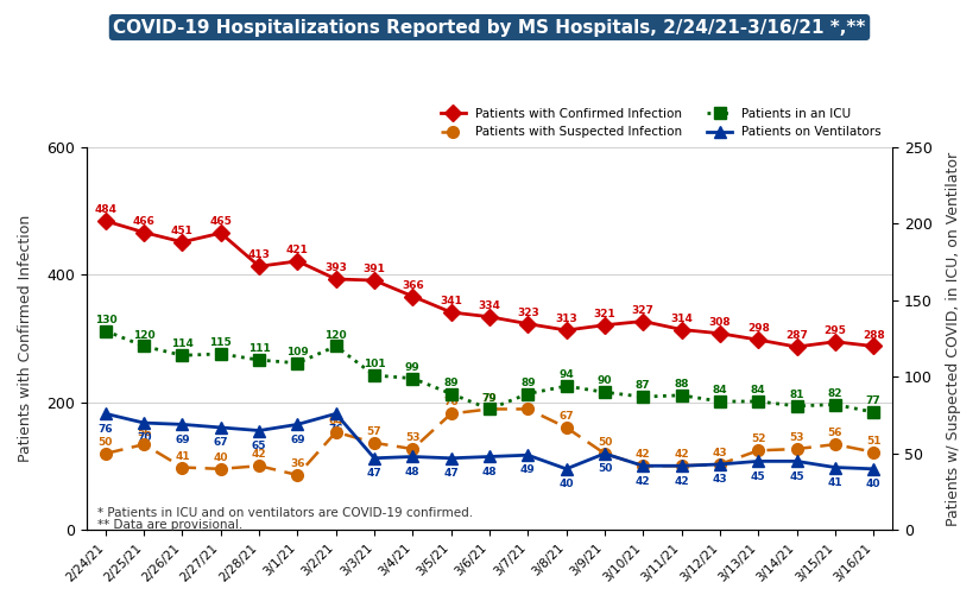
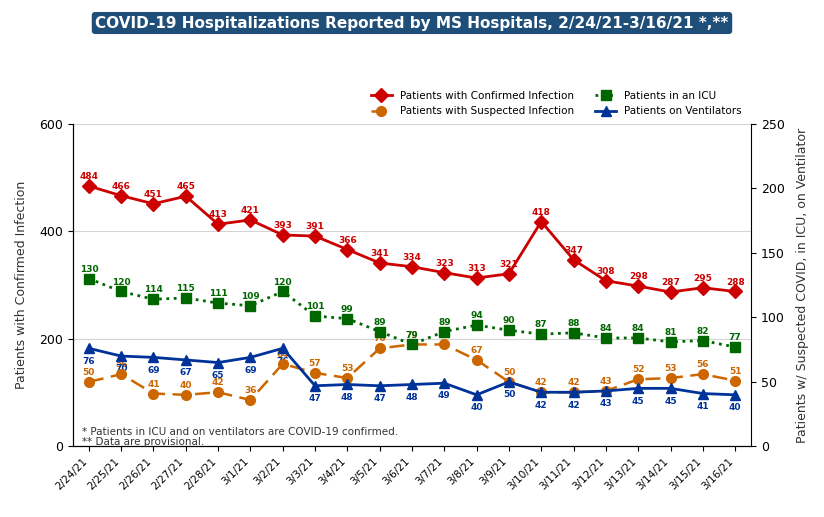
Patients with Confirmed Infection/3/10/21: 327 -> 418
Patients with Confirmed Infection/3/11/21: 314 -> 347
